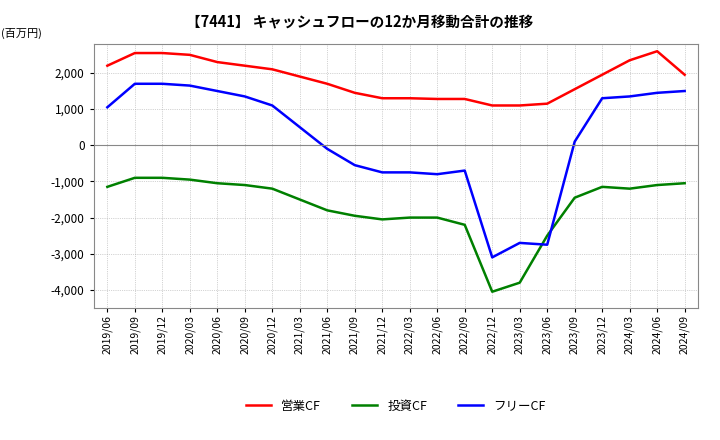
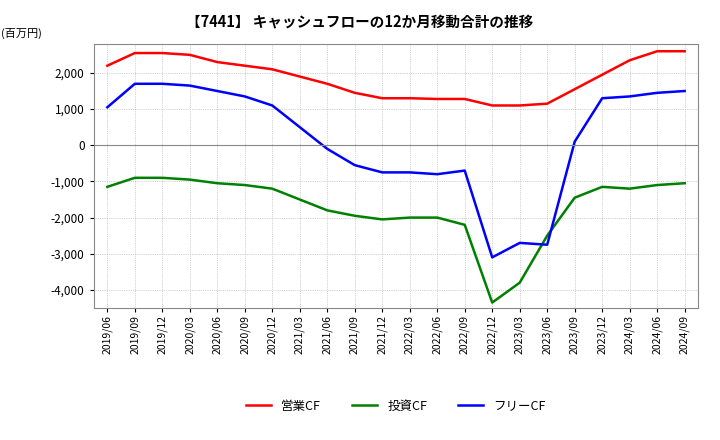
投資CF/2022/12: -4,050 -> -4,350
営業CF/2024/09: 1,950 -> 2,600
